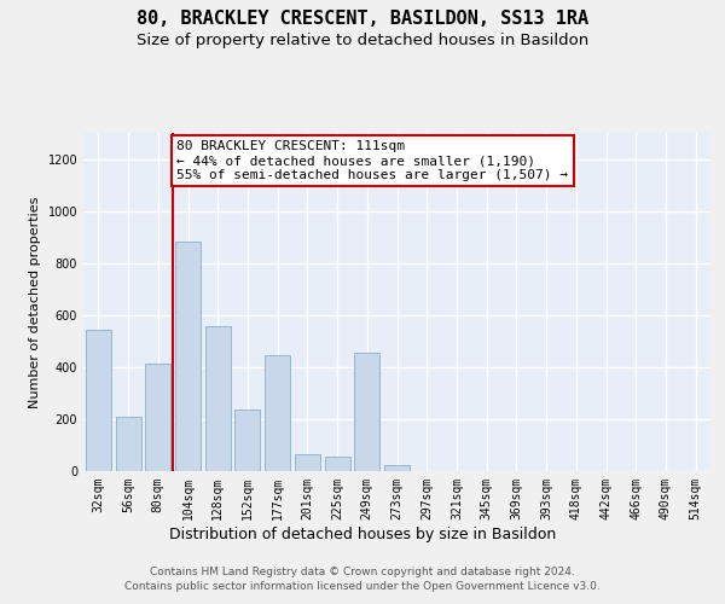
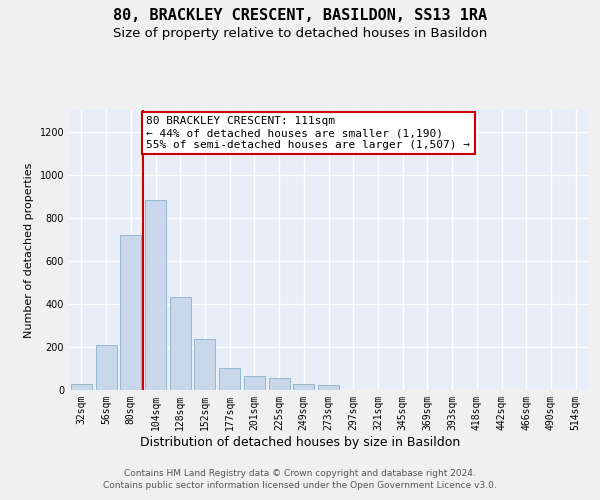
32sqm: 545 -> 30
80sqm: 415 -> 720
128sqm: 555 -> 430
177sqm: 445 -> 100
249sqm: 455 -> 30
